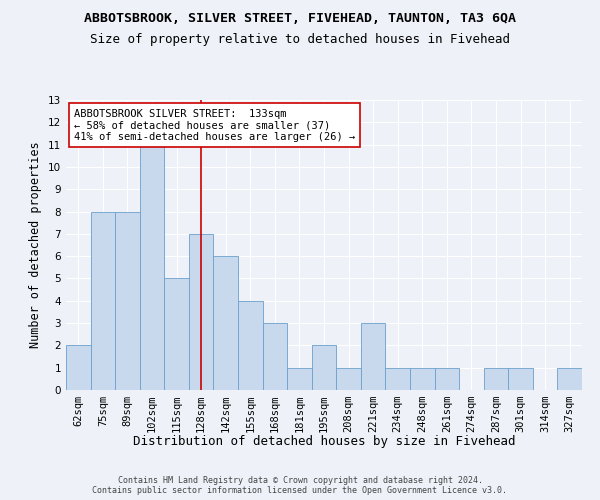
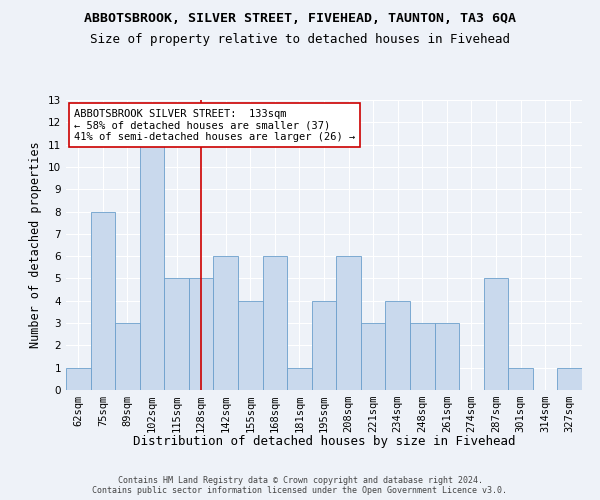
62sqm: 2 -> 1
89sqm: 8 -> 3
128sqm: 7 -> 5
168sqm: 3 -> 6
195sqm: 2 -> 4
208sqm: 1 -> 6
234sqm: 1 -> 4
248sqm: 1 -> 3
261sqm: 1 -> 3
287sqm: 1 -> 5
